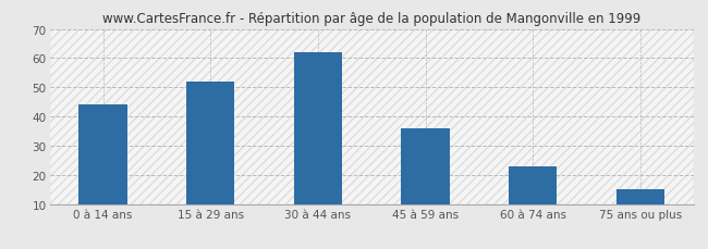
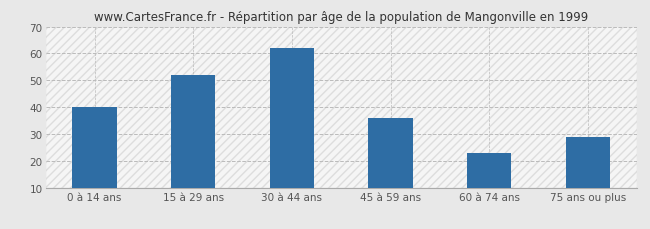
0 à 14 ans: 44 -> 40
75 ans ou plus: 15 -> 29
